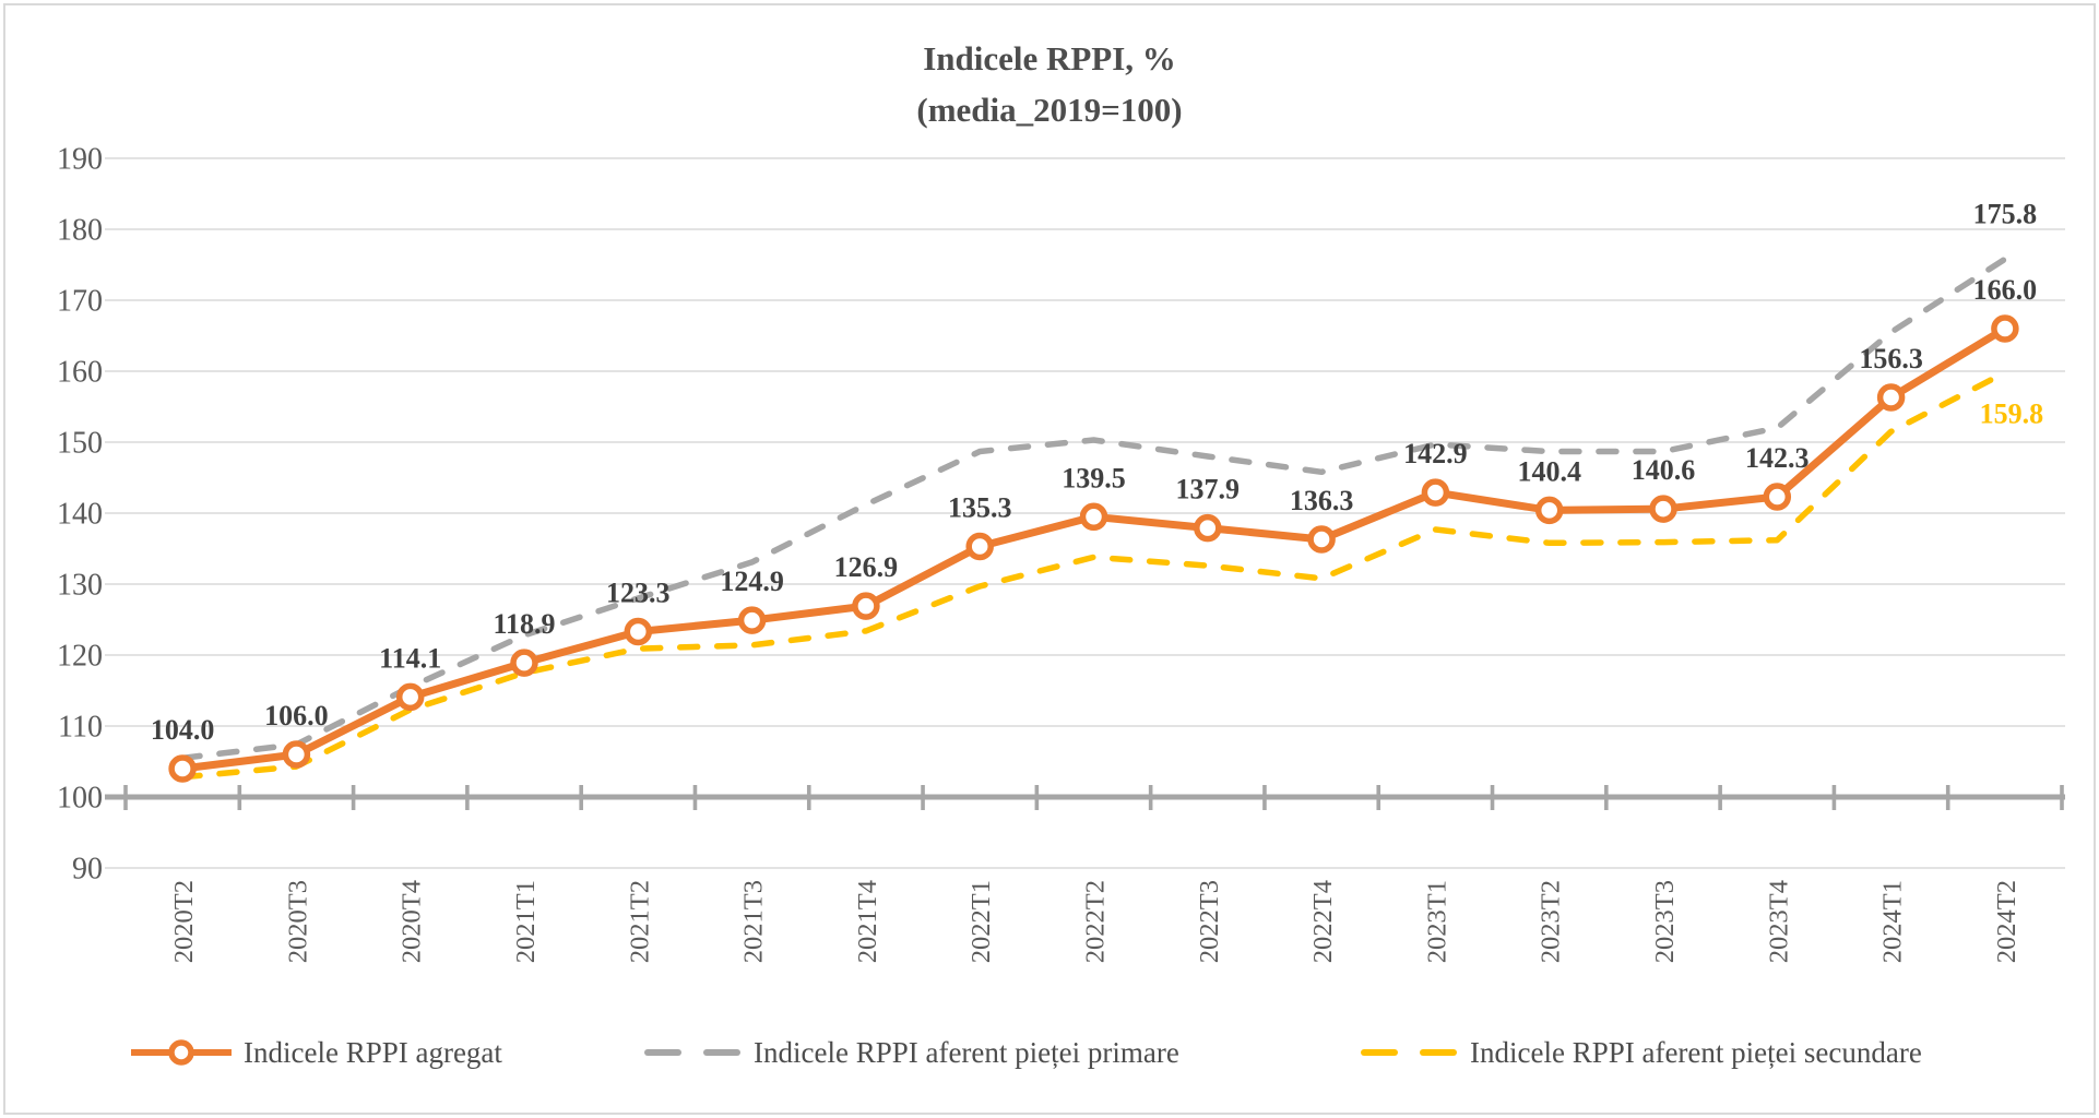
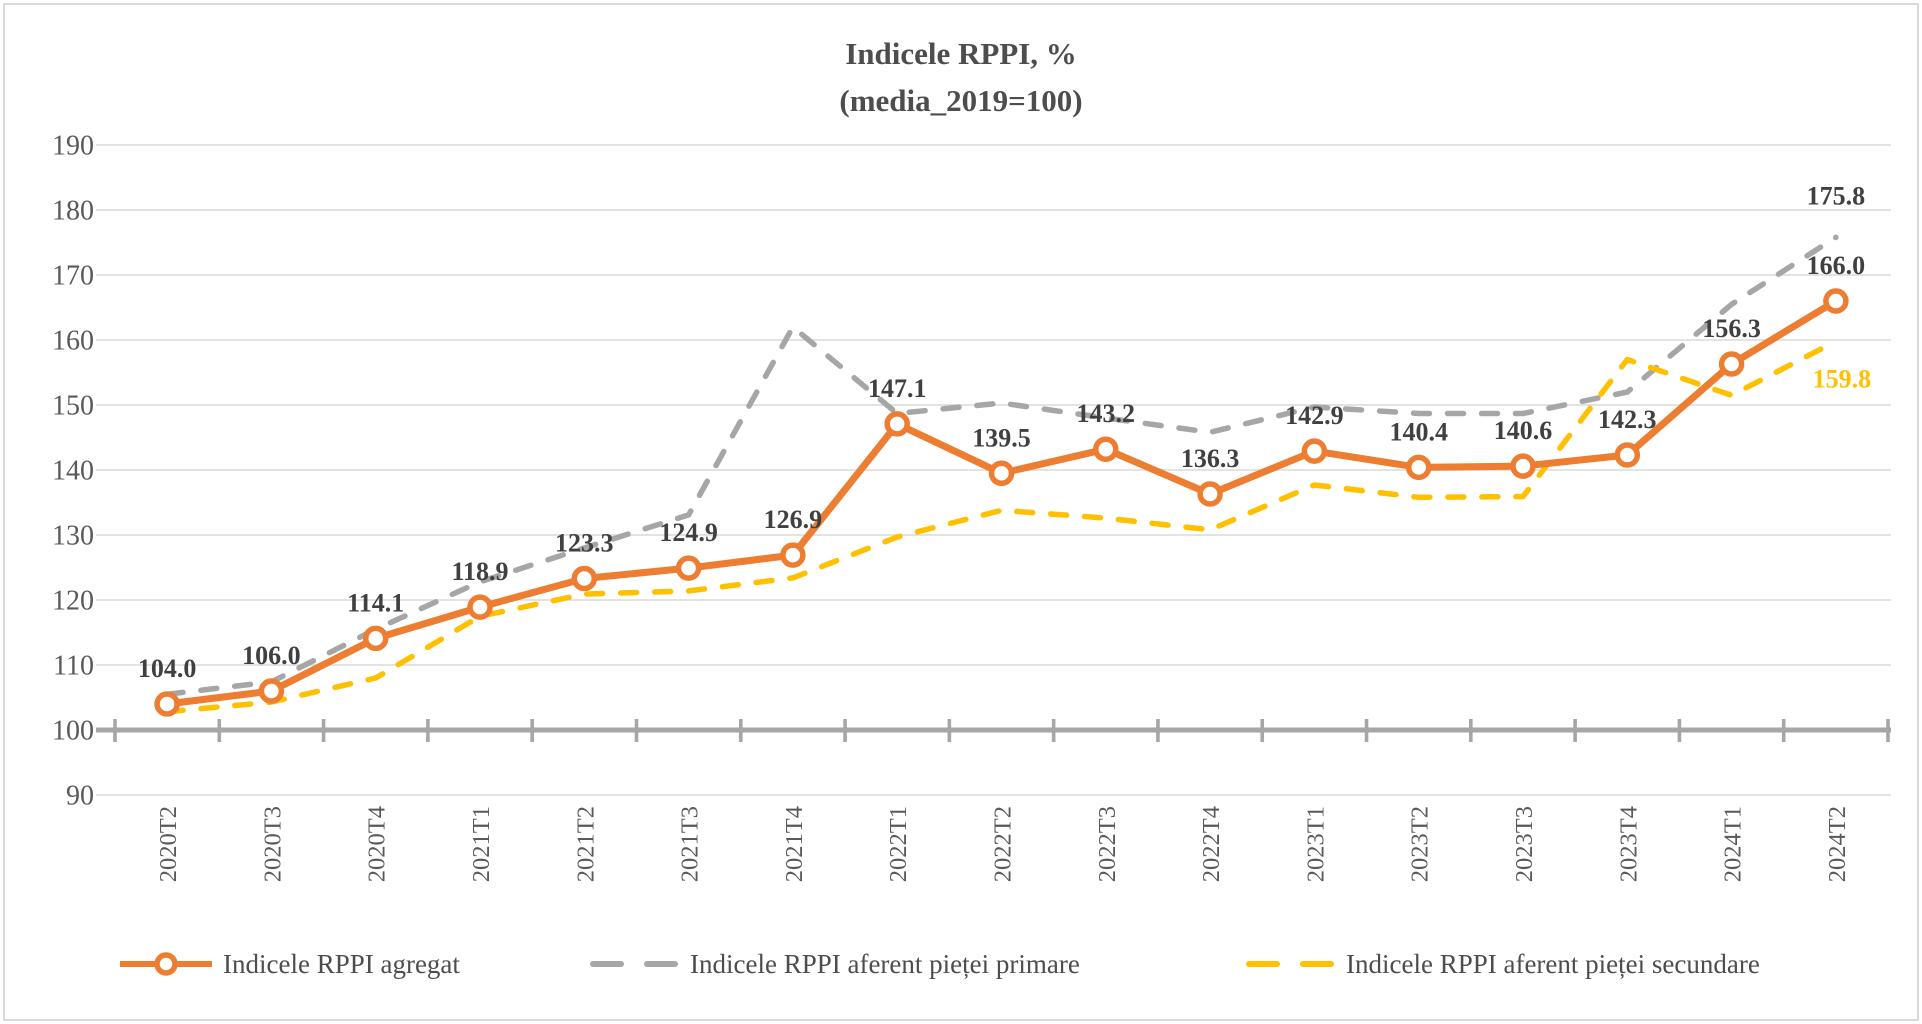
Indicele RPPI aferent pieței secundare/2020T4: 112 -> 108
Indicele RPPI aferent pieței primare/2021T4: 141 -> 162
Indicele RPPI agregat/2022T1: 135.3 -> 147.1
Indicele RPPI agregat/2022T3: 137.9 -> 143.2
Indicele RPPI aferent pieței secundare/2023T4: 136 -> 157
